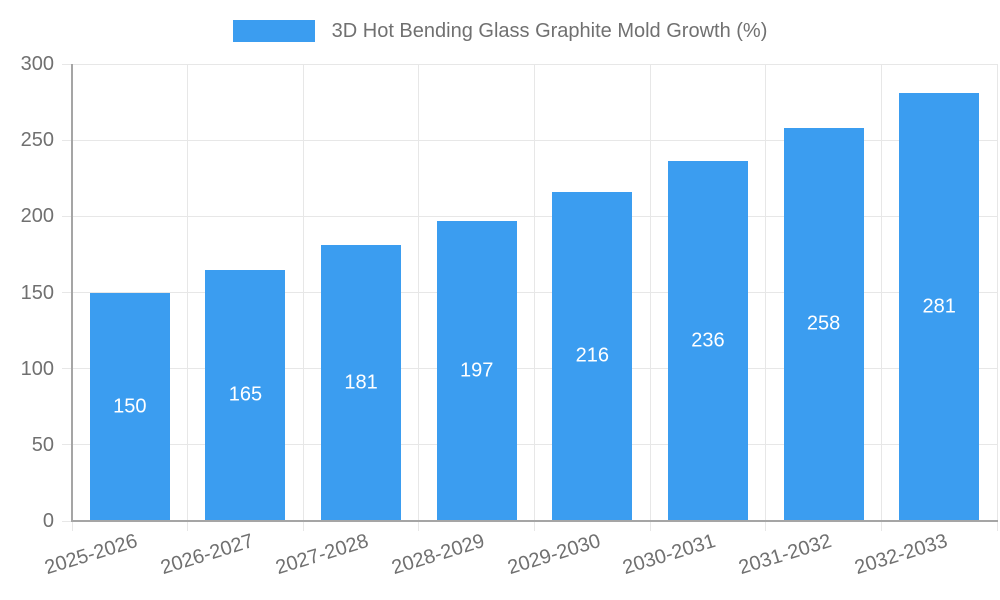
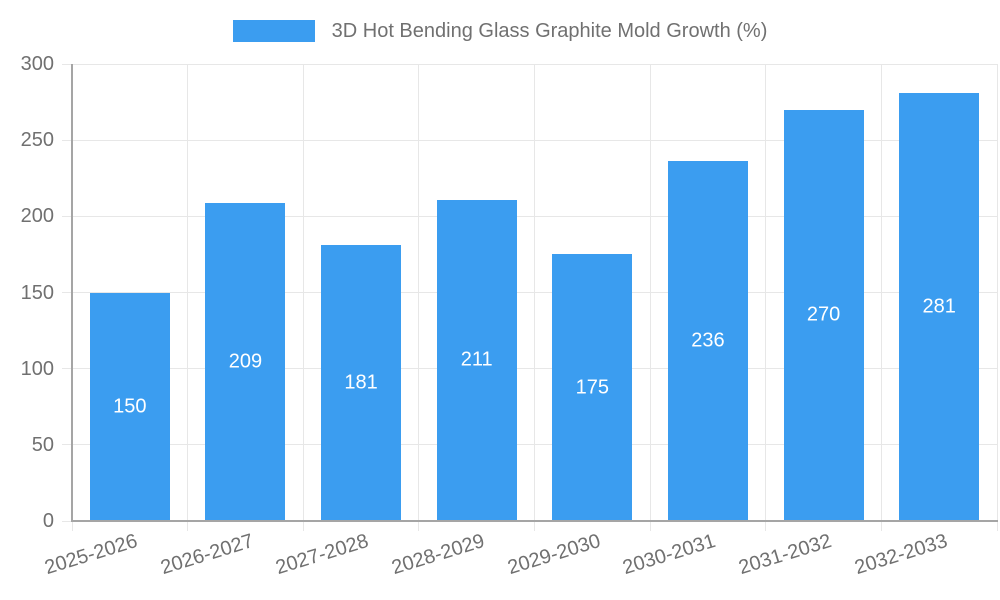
2026-2027: 165 -> 209
2028-2029: 197 -> 211
2029-2030: 216 -> 175
2031-2032: 258 -> 270
